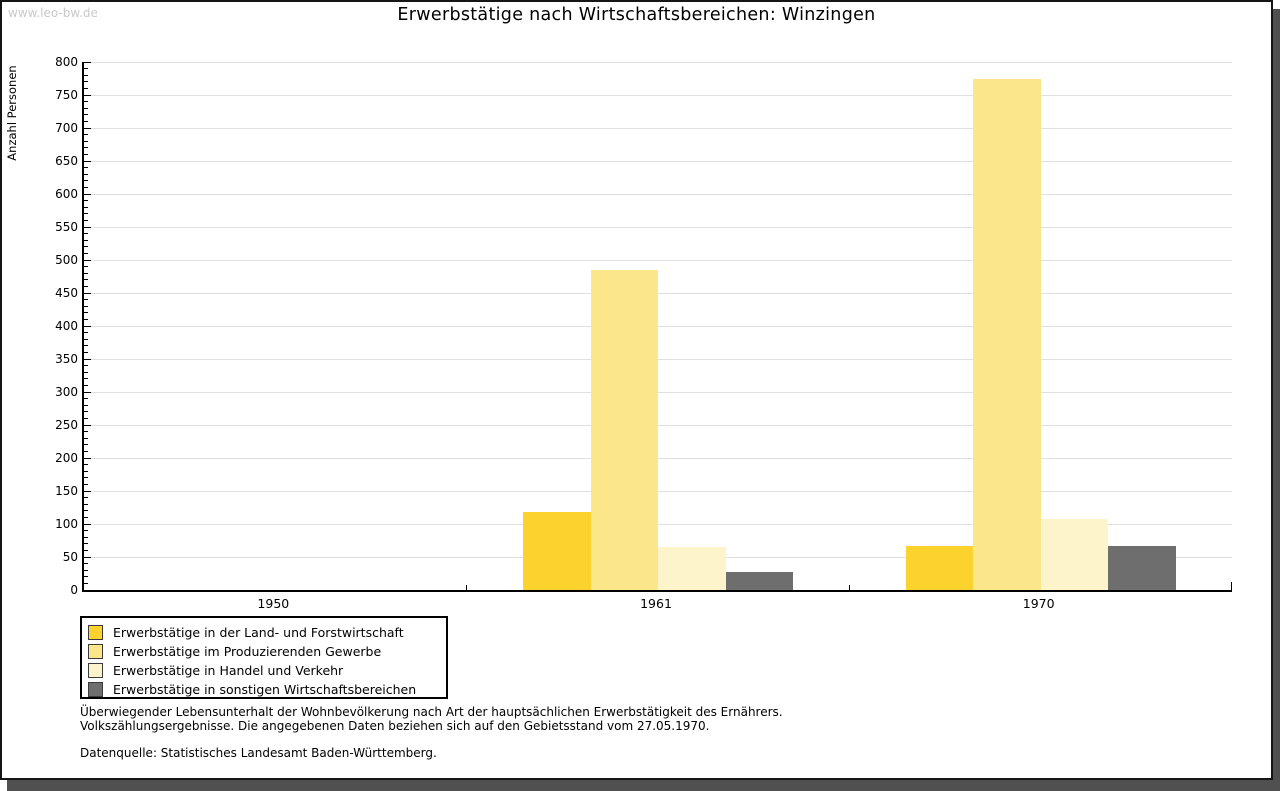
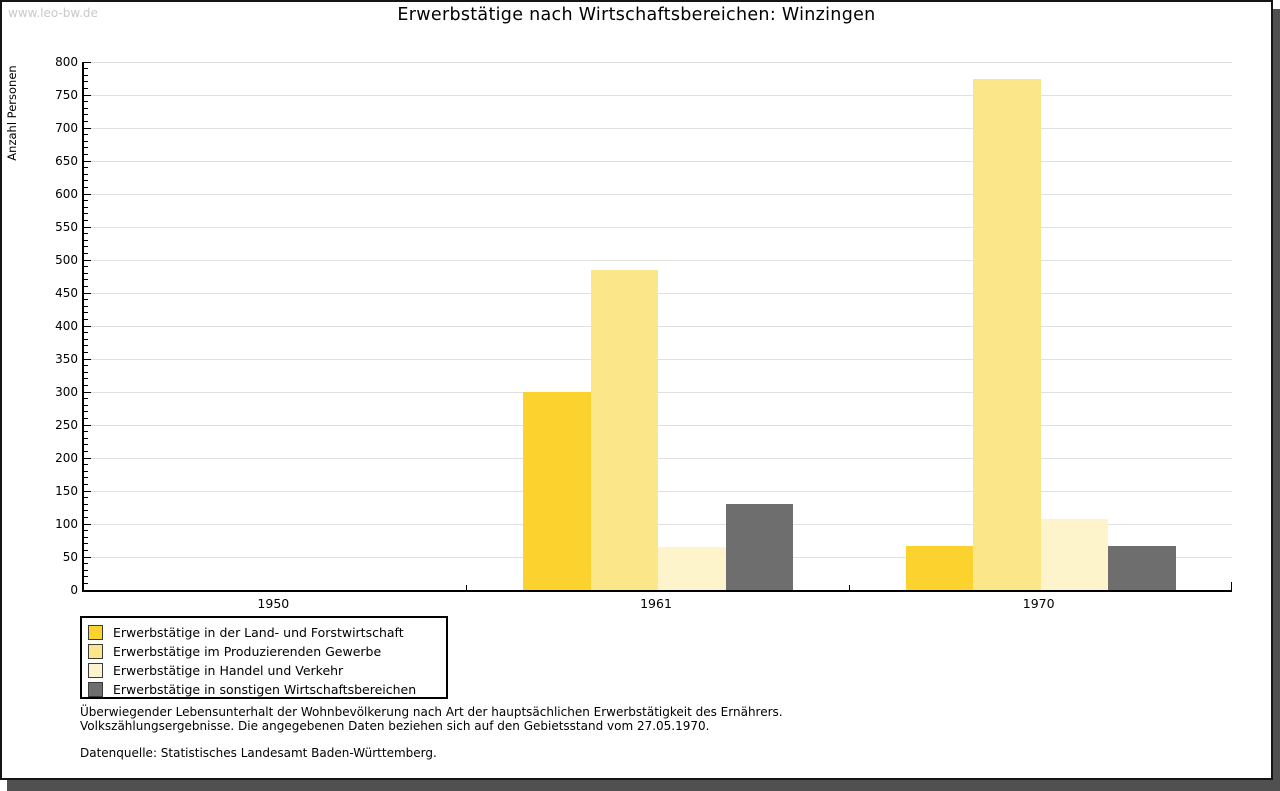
Erwerbstätige in der Land- und Forstwirtschaft/1961: 120 -> 300
Erwerbstätige in sonstigen Wirtschaftsbereichen/1961: 30 -> 130
